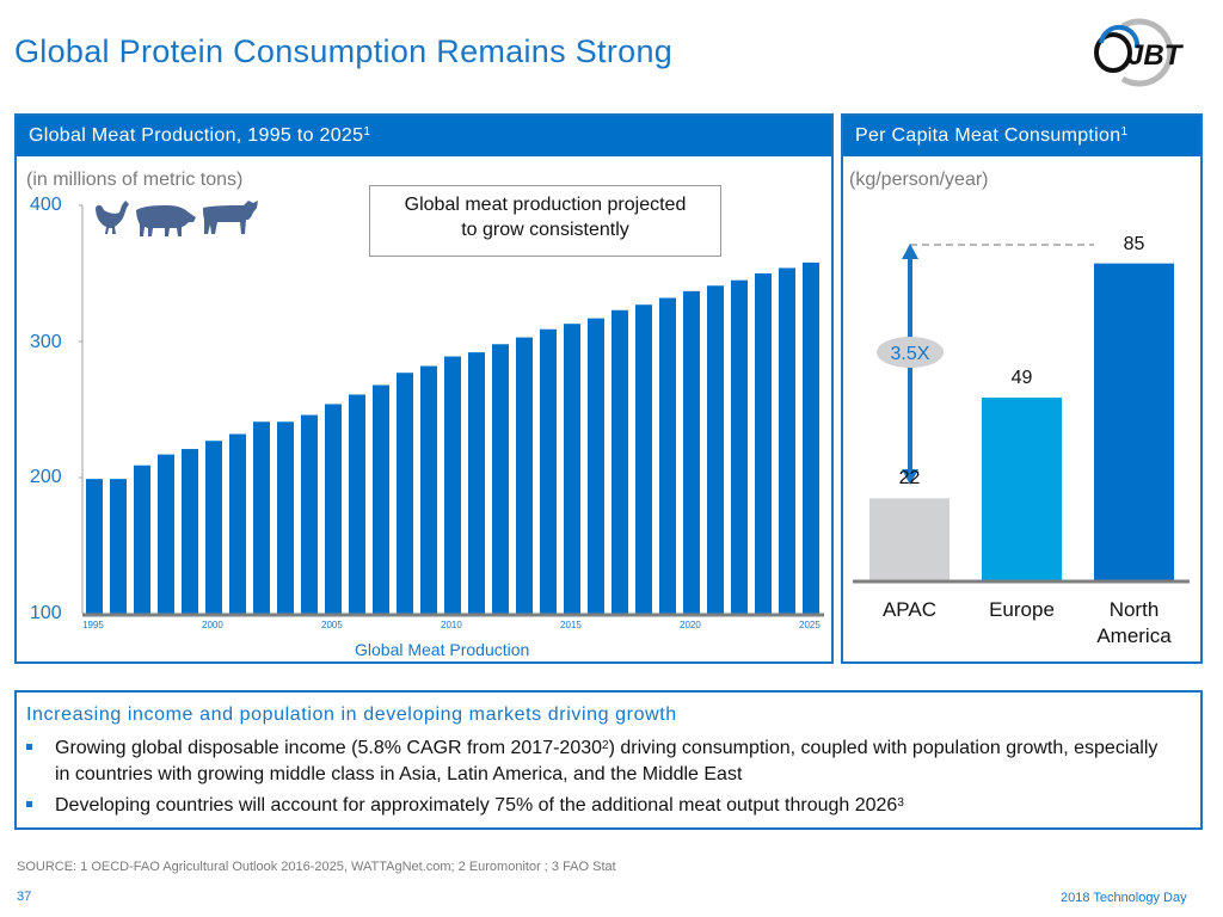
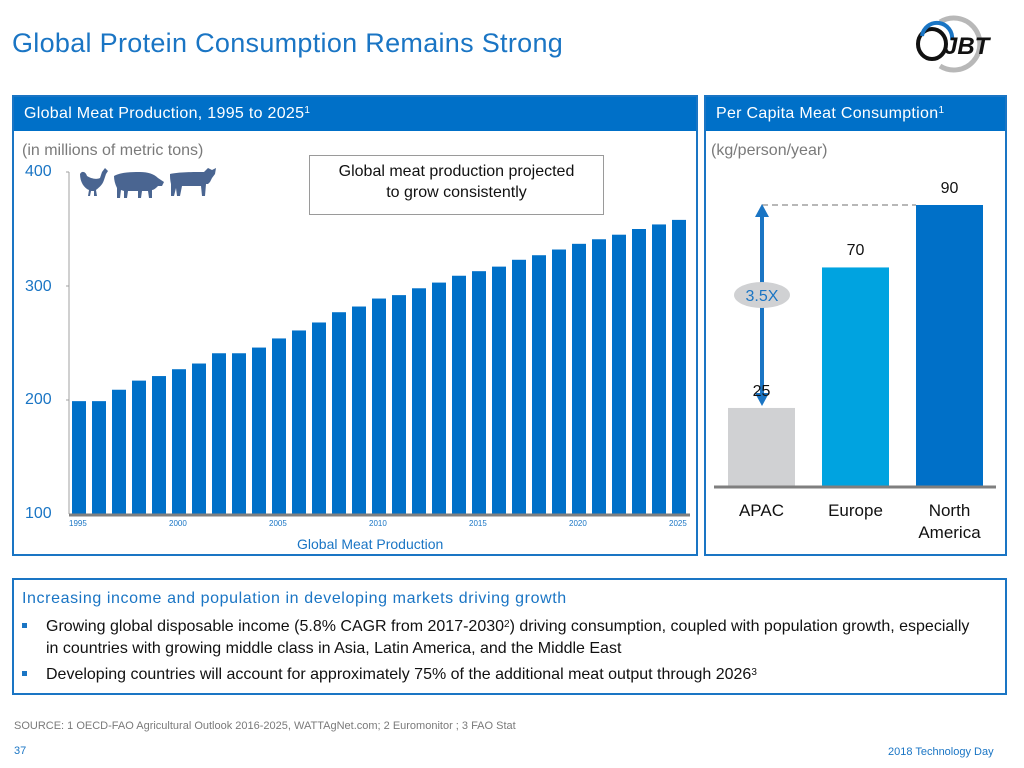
Per Capita Meat Consumption/APAC: 22 -> 25
Per Capita Meat Consumption/Europe: 49 -> 70
Per Capita Meat Consumption/North America: 85 -> 90
